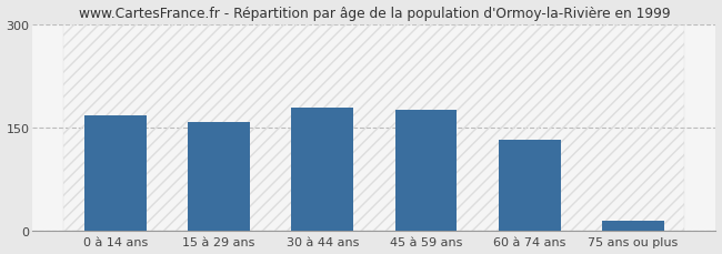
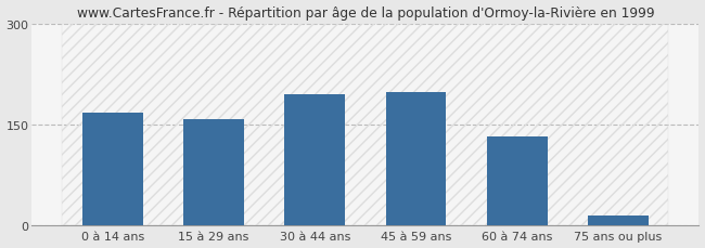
30 à 44 ans: 178 -> 194
45 à 59 ans: 175 -> 198
